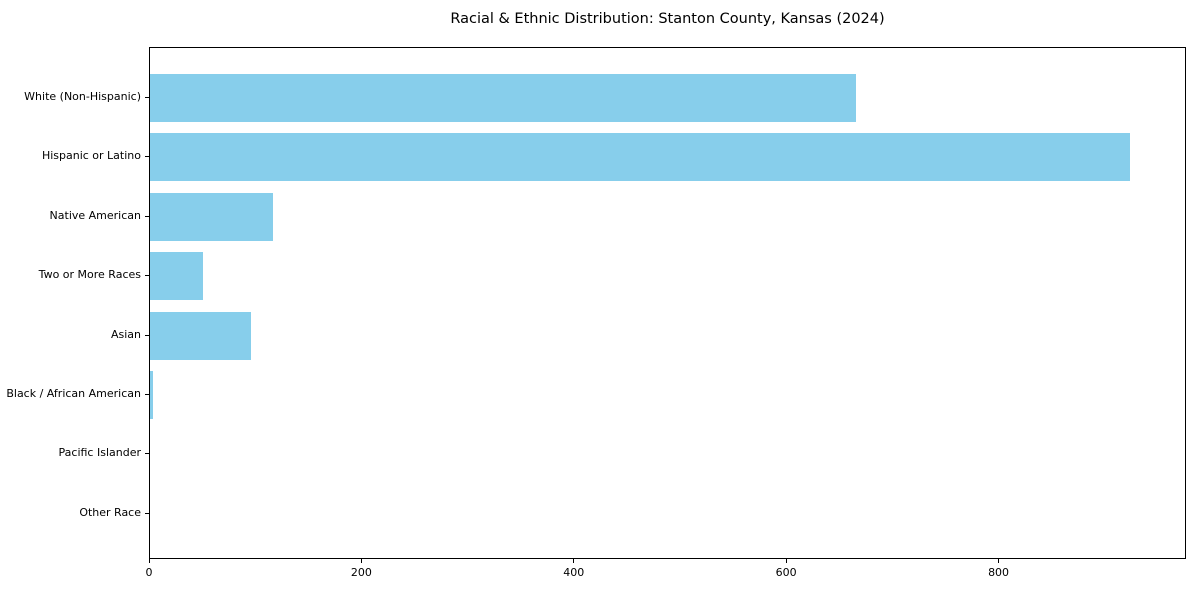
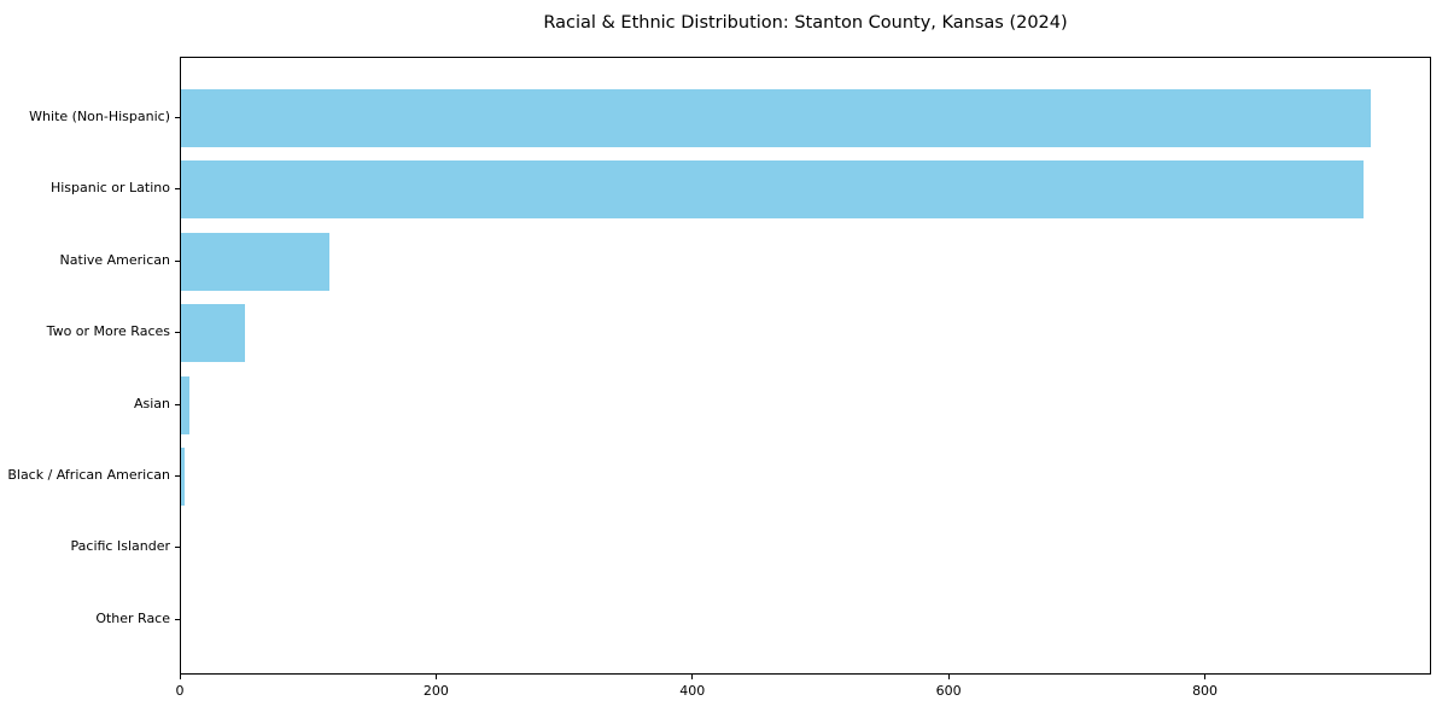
White (Non-Hispanic): 666 -> 930
Asian: 95 -> 7
